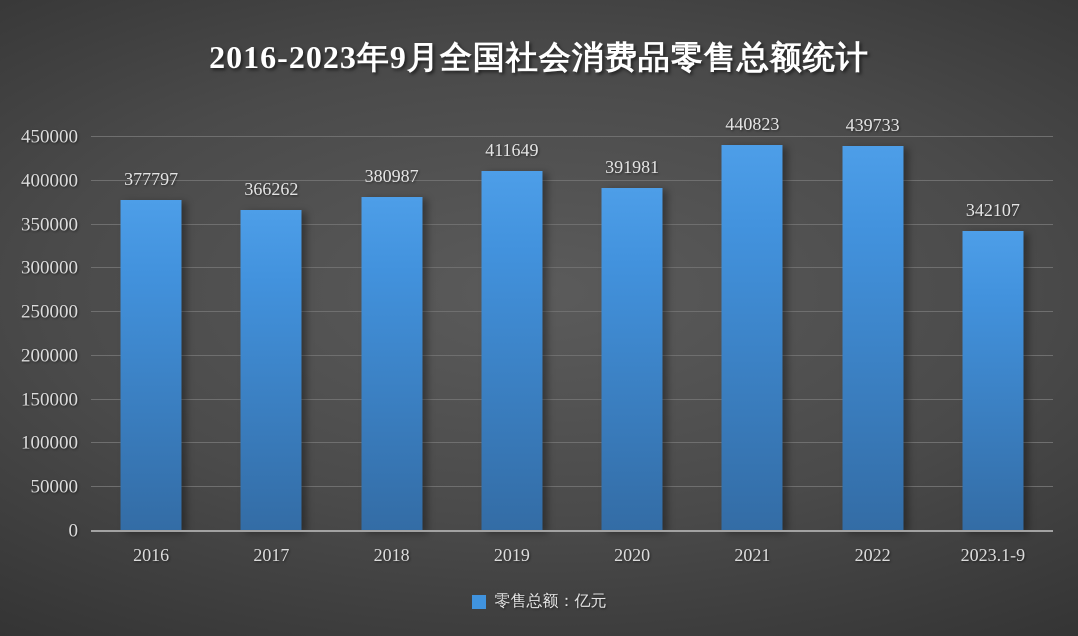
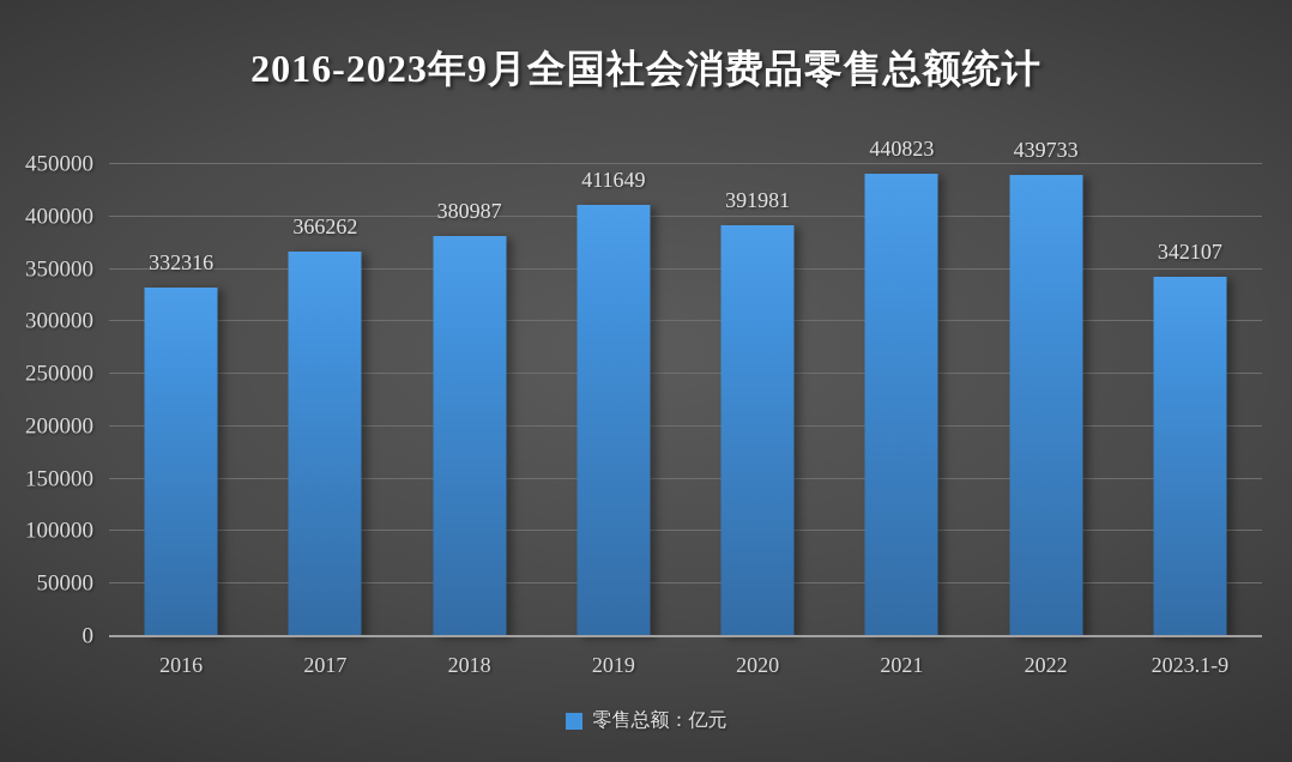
2016: 377797 -> 332316
